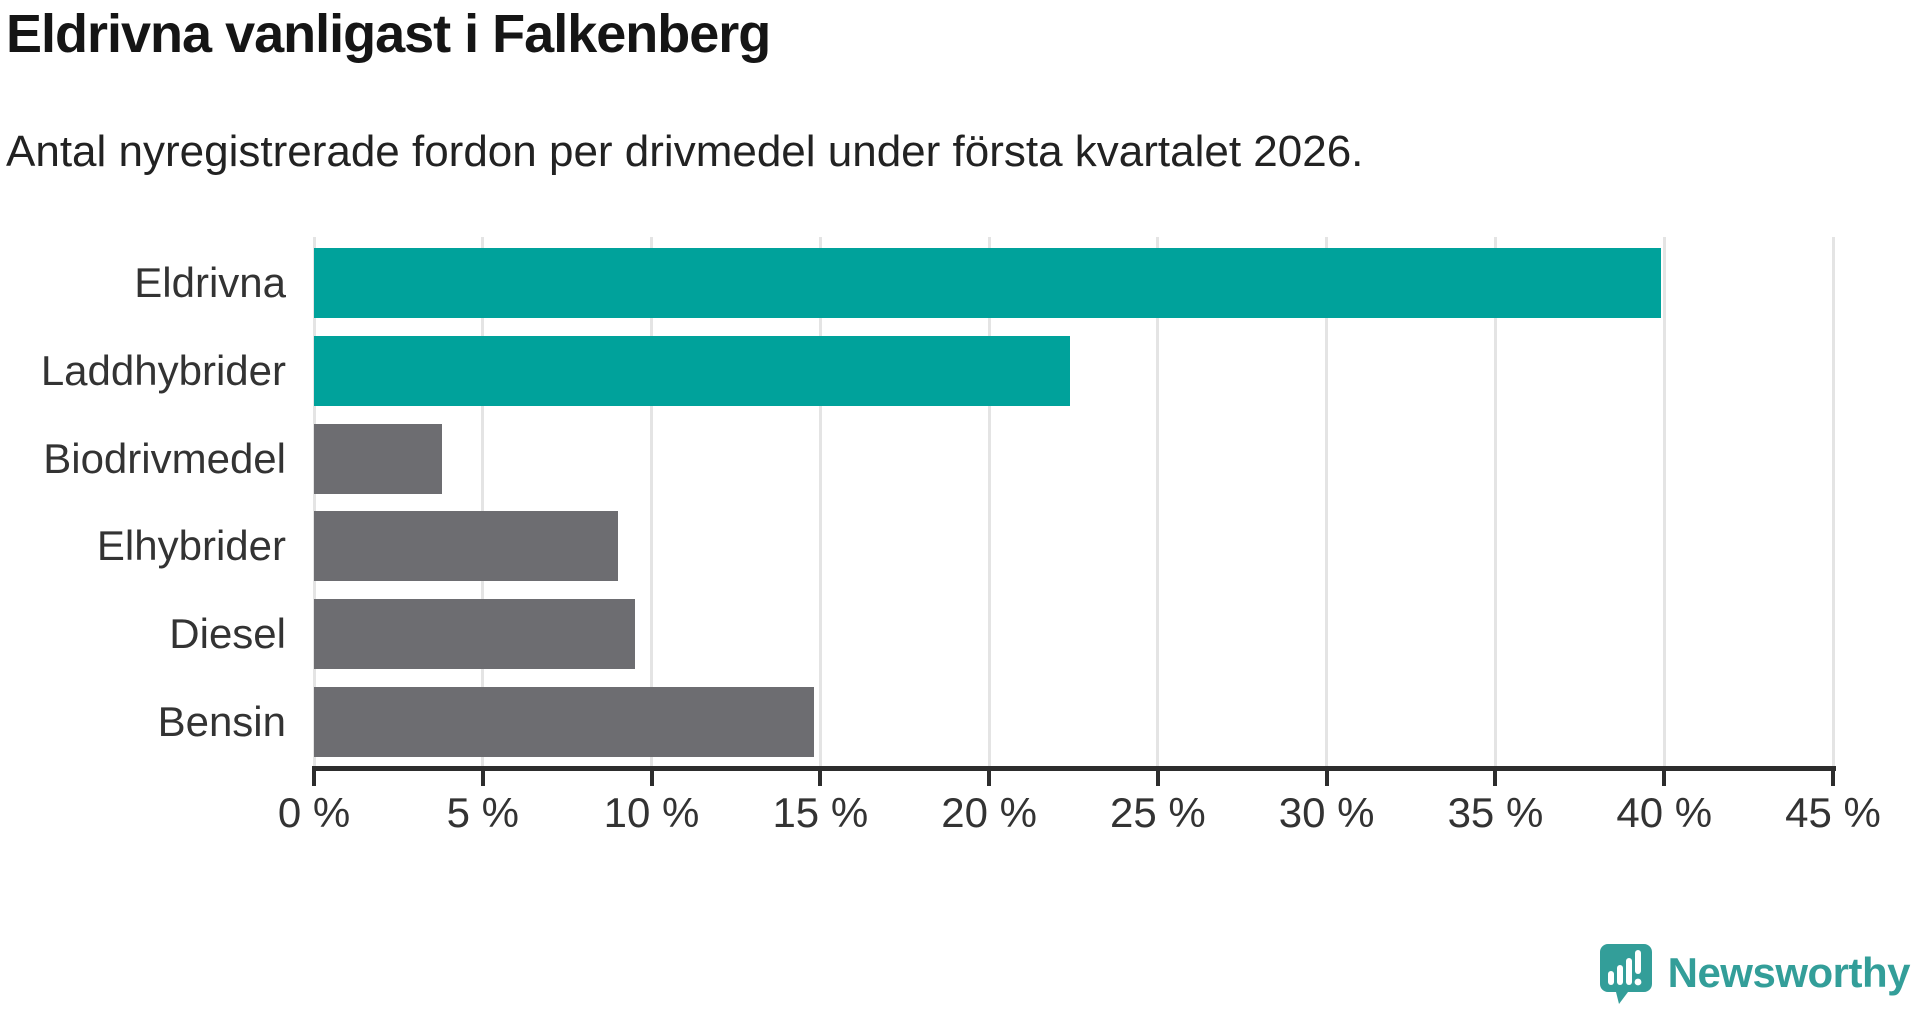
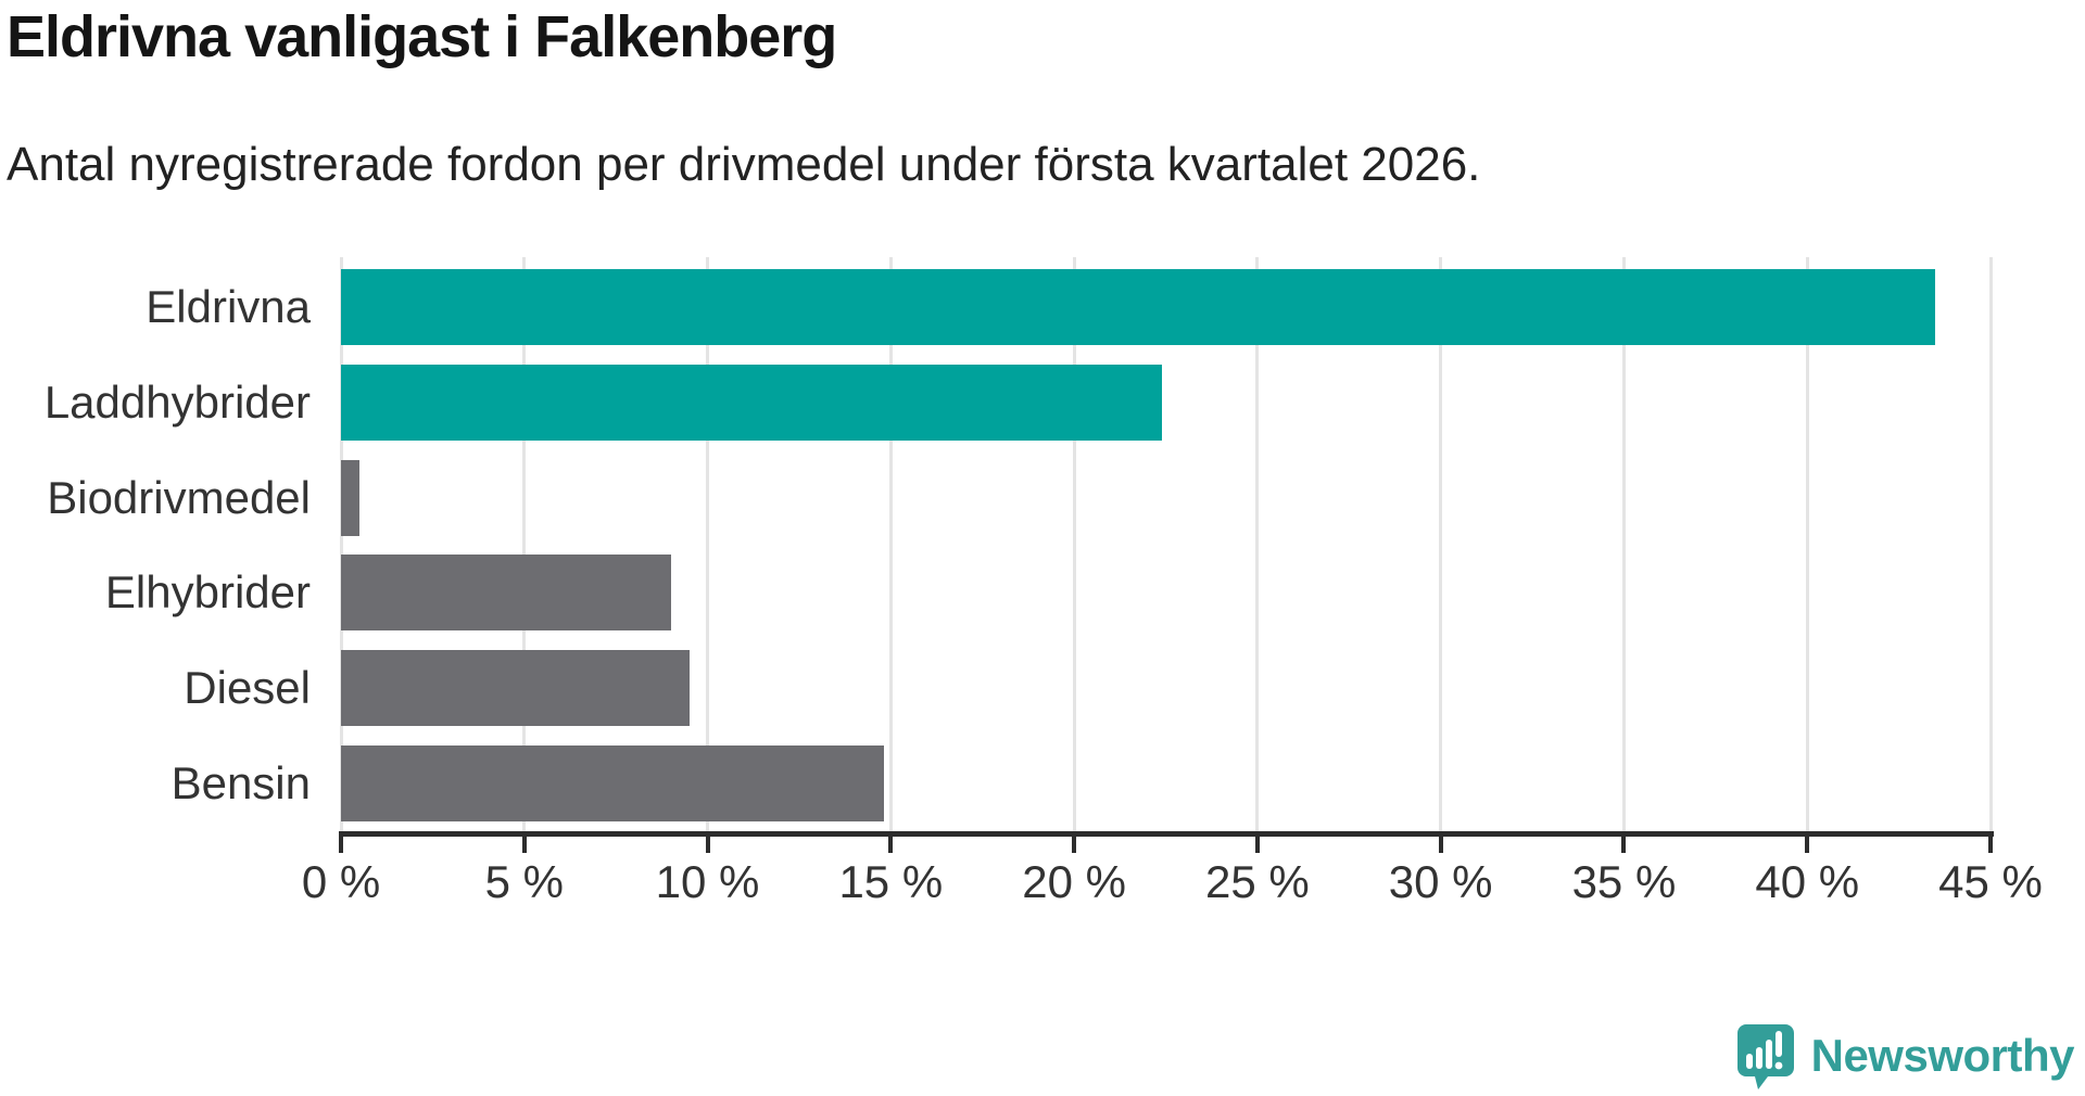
Eldrivna: 39.9% -> 43.5%
Biodrivmedel: 3.8% -> 0.5%
